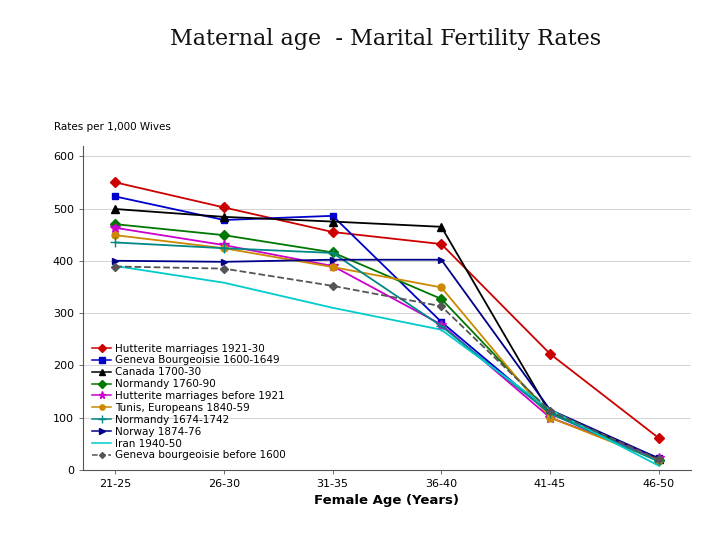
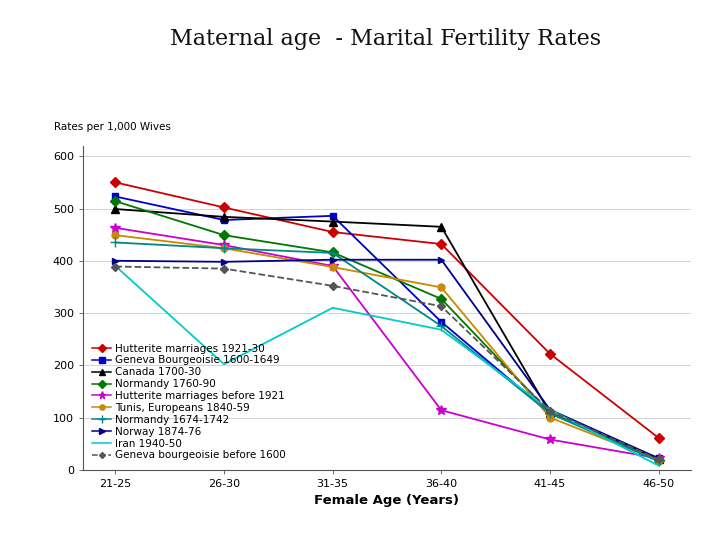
Normandy 1760-90/21-25: 470 -> 514
Iran 1940-50/26-30: 358 -> 202
Hutterite marriages before 1921/36-40: 278 -> 114
Hutterite marriages before 1921/41-45: 100 -> 58
